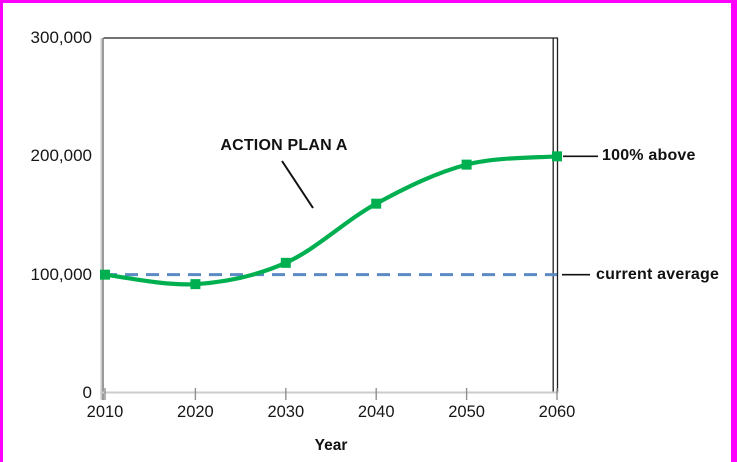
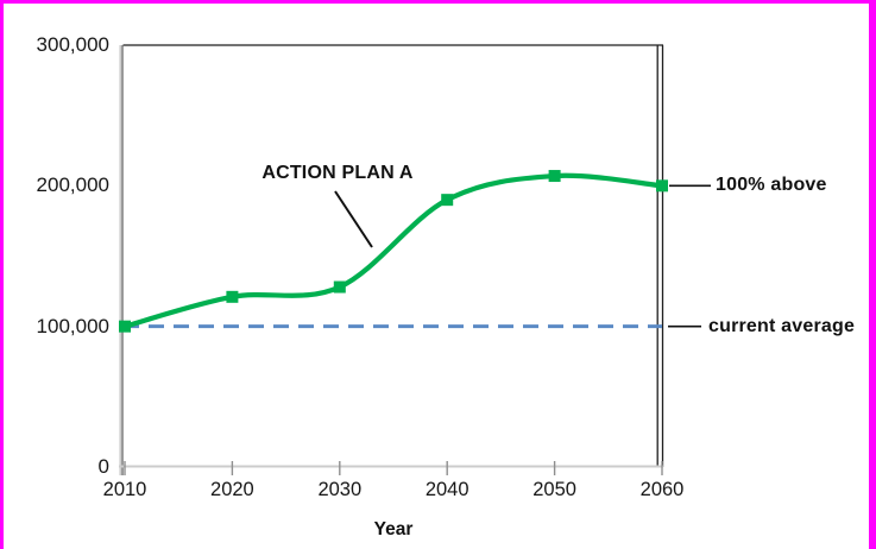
2020: 92000 -> 121000
2030: 110000 -> 128000
2040: 160000 -> 190000
2050: 193000 -> 207000
